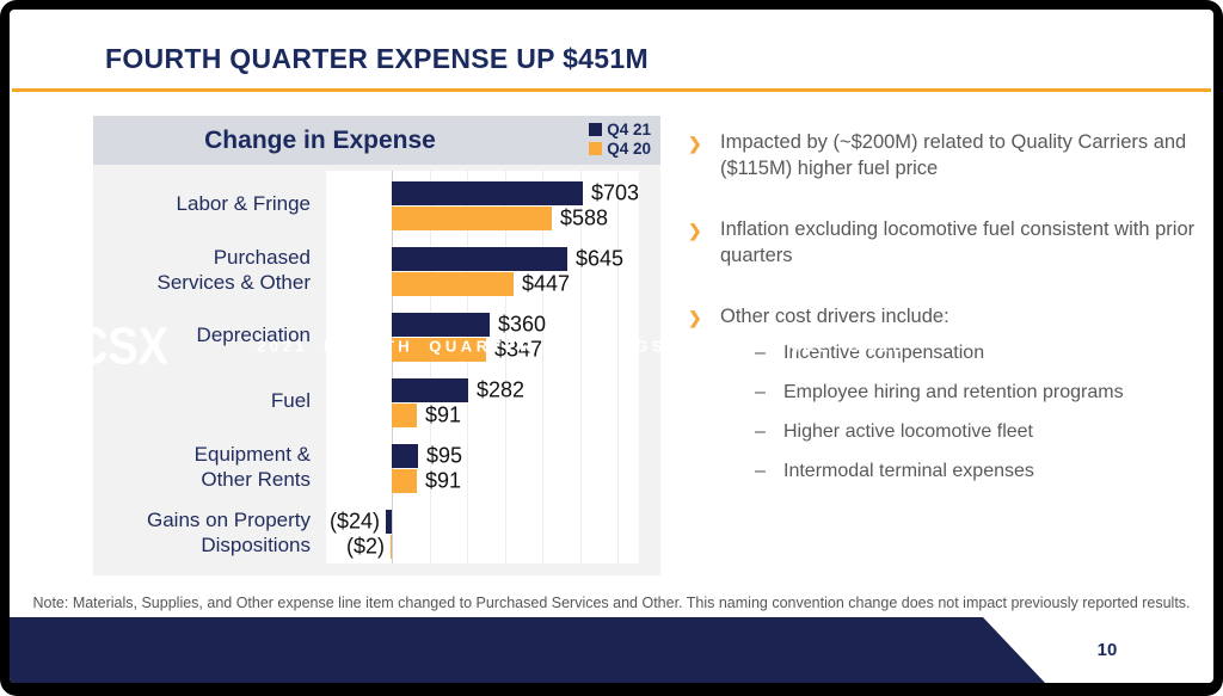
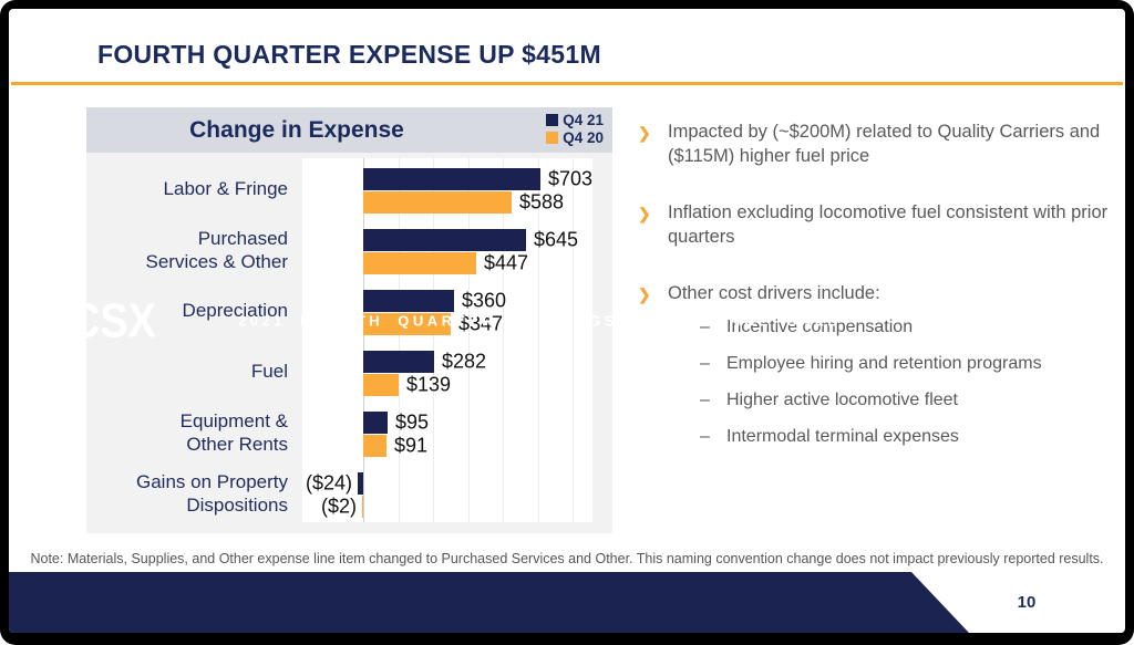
Q4 20/Fuel: $91 -> $139
